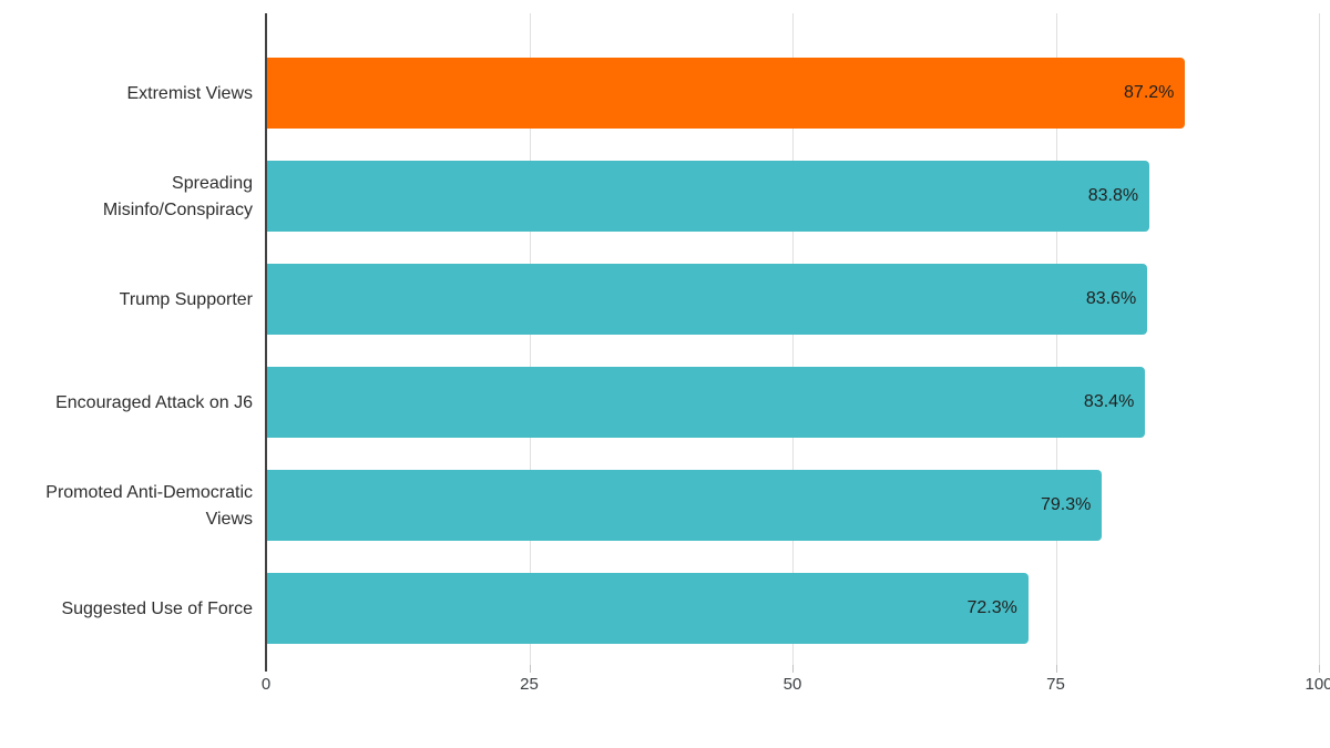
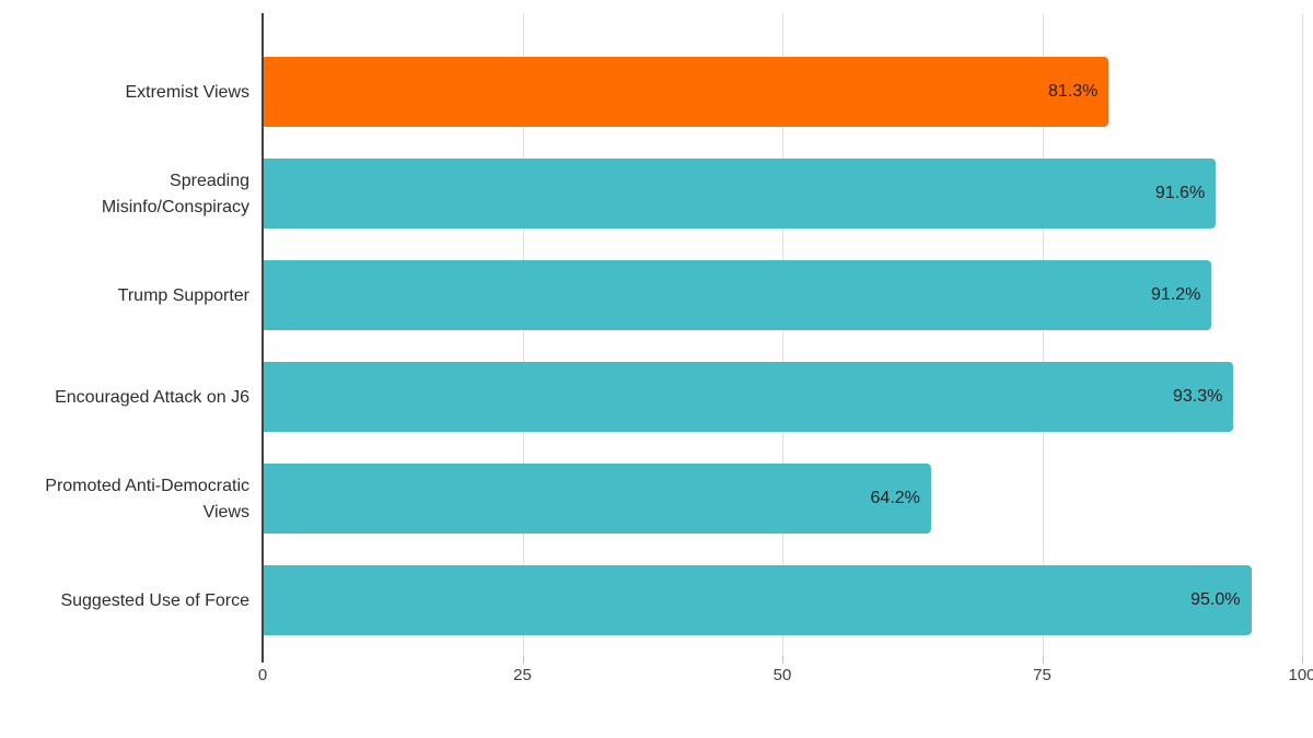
Extremist Views: 87.2% -> 81.3%
Spreading Misinfo/Conspiracy: 83.8% -> 91.6%
Trump Supporter: 83.6% -> 91.2%
Encouraged Attack on J6: 83.4% -> 93.3%
Promoted Anti-Democratic Views: 79.3% -> 64.2%
Suggested Use of Force: 72.3% -> 95.0%
